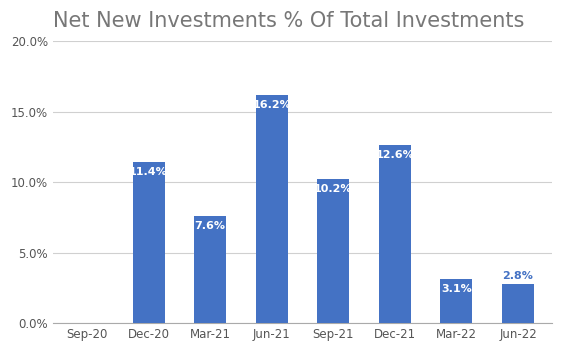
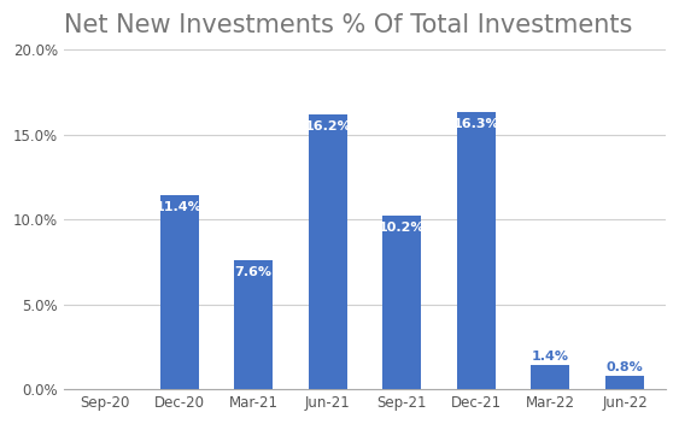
Dec-21: 12.6% -> 16.3%
Mar-22: 3.1% -> 1.4%
Jun-22: 2.8% -> 0.8%
